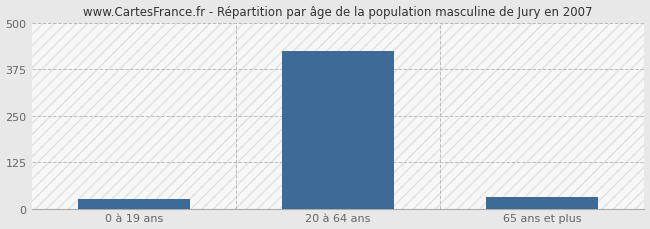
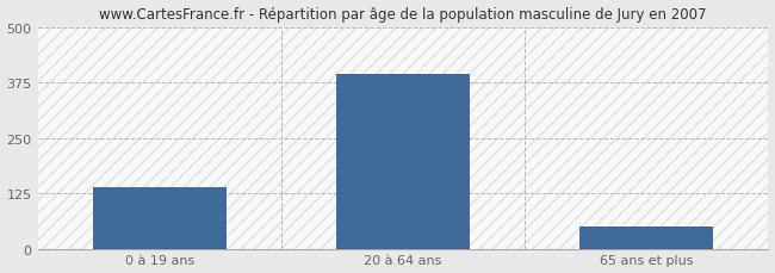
0 à 19 ans: 25 -> 140
20 à 64 ans: 425 -> 395
65 ans et plus: 30 -> 50
